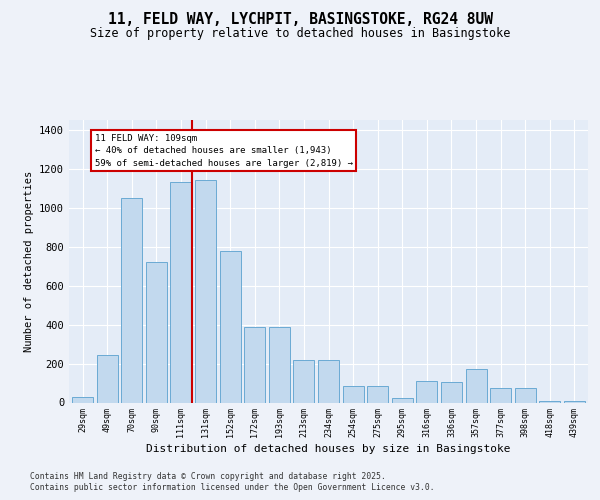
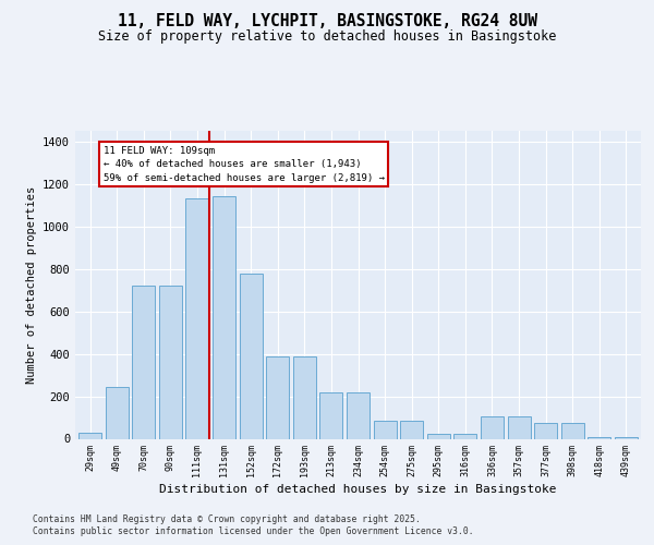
70sqm: 1050 -> 720
316sqm: 110 -> 20
357sqm: 170 -> 100
